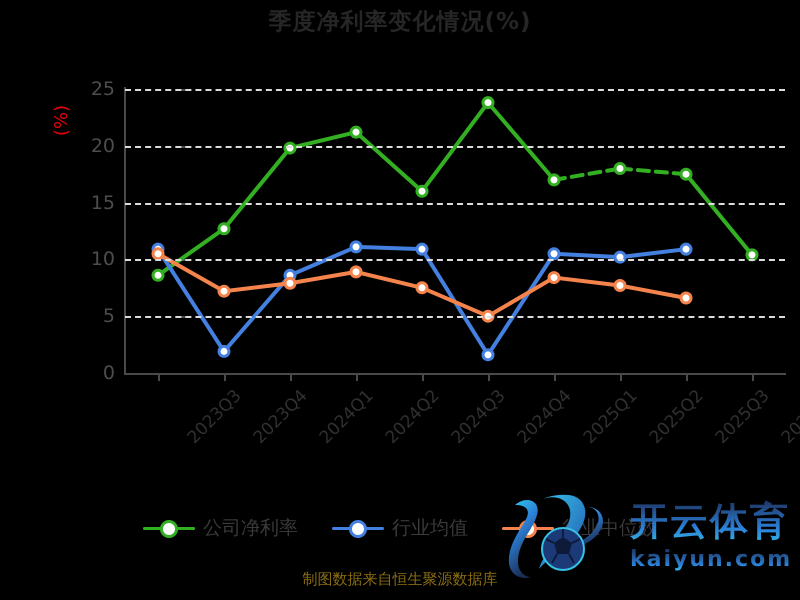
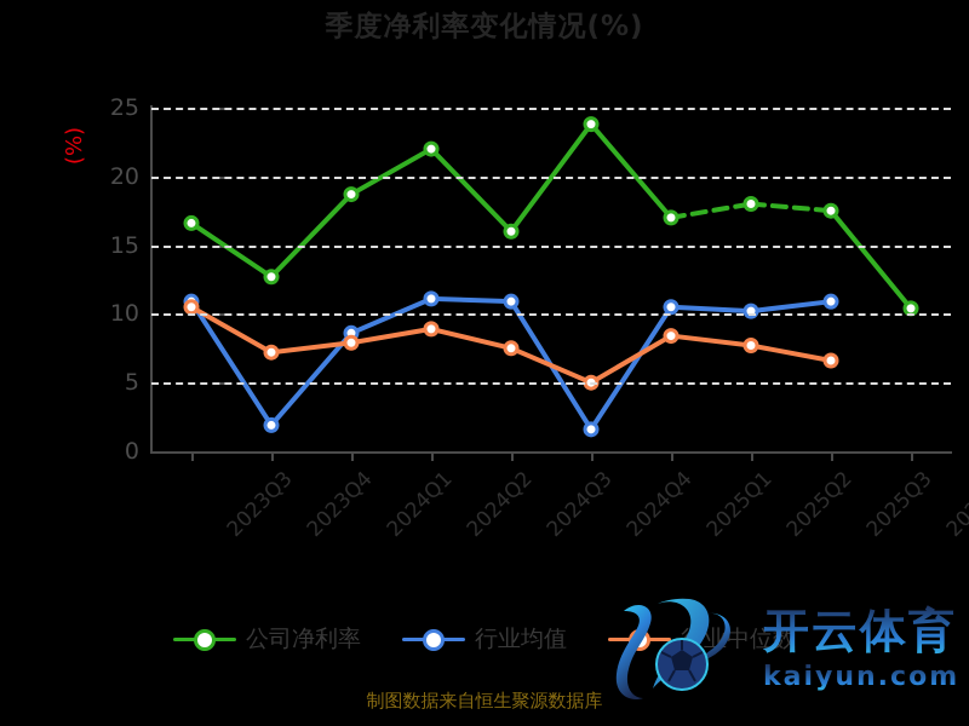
公司净利率/2023Q3: 8.6 -> 16.6
公司净利率/2024Q1: 19.8 -> 18.7
公司净利率/2024Q2: 21.2 -> 22.0
